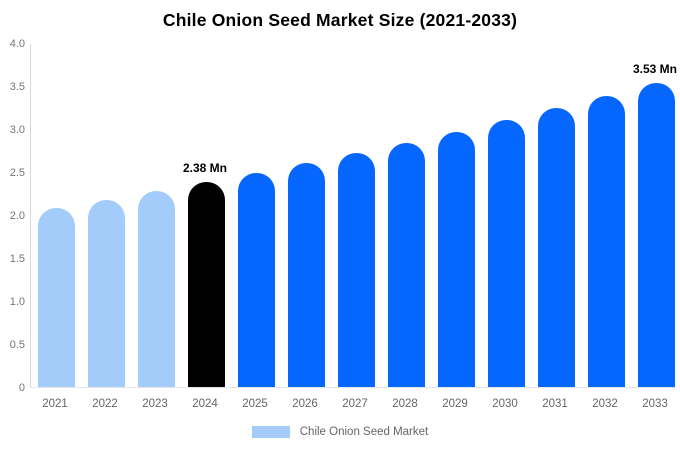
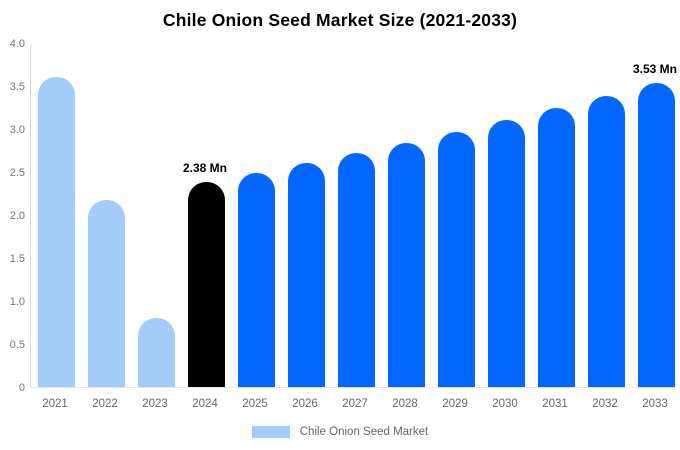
2021: 2.1 -> 3.6
2023: 2.3 -> 0.8
